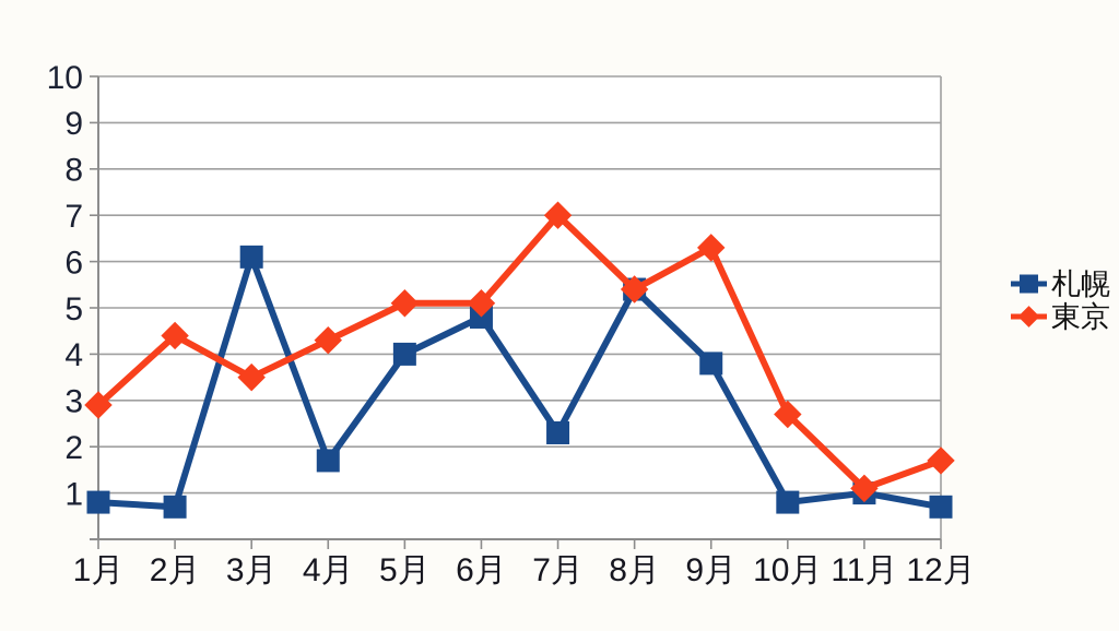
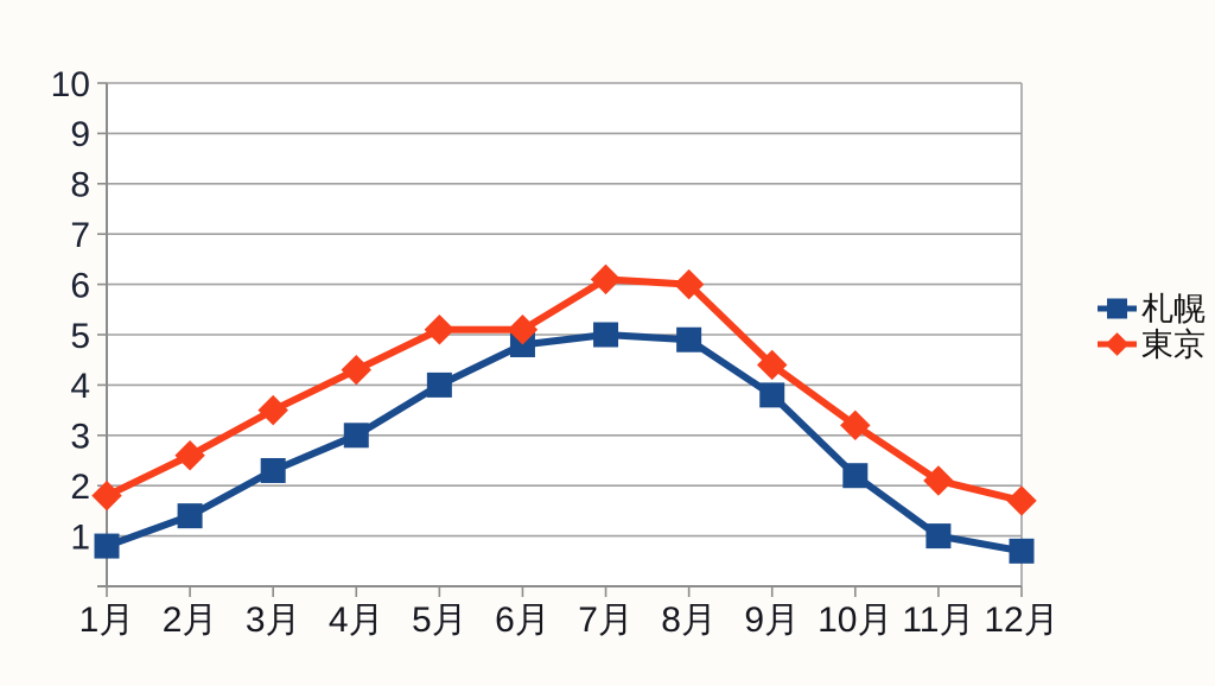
東京/1月: 2.9 -> 1.8
札幌/2月: 0.7 -> 1.4
東京/2月: 4.4 -> 2.6
札幌/3月: 6.1 -> 2.3
札幌/4月: 1.7 -> 3.0
札幌/7月: 2.3 -> 5.0
東京/7月: 7.0 -> 6.1
札幌/8月: 5.4 -> 4.9
東京/8月: 5.4 -> 6.0
東京/9月: 6.3 -> 4.4
札幌/10月: 0.8 -> 2.2
東京/10月: 2.7 -> 3.2
東京/11月: 1.1 -> 2.1
